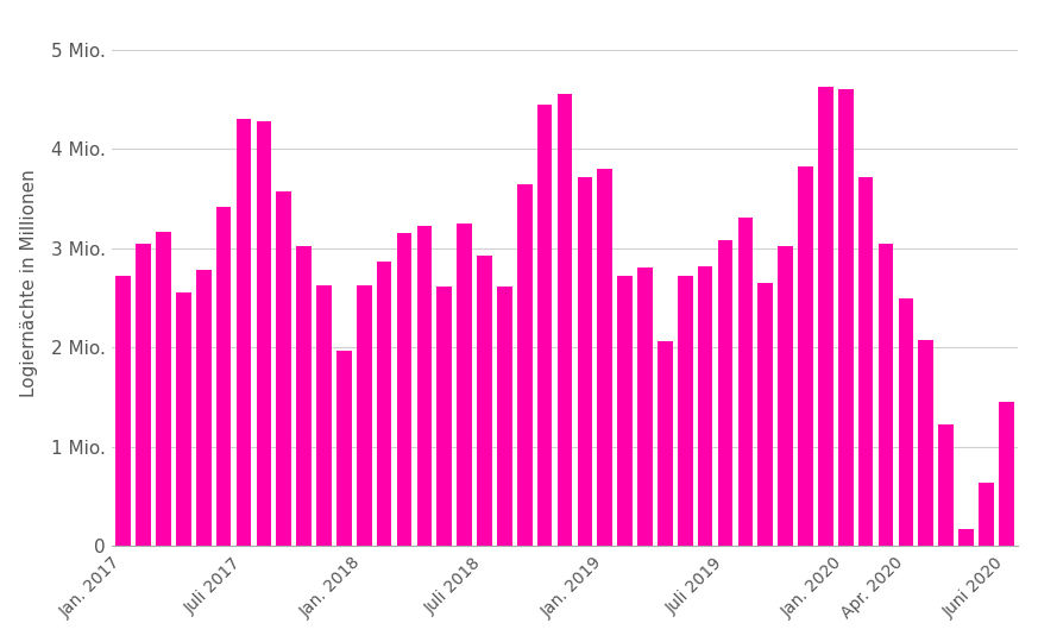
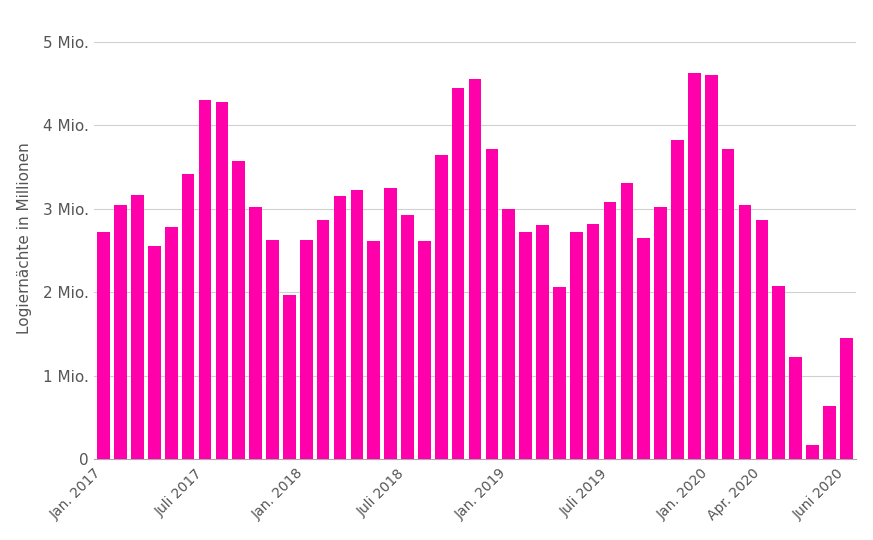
Jan. 2019: 3.80 Mio. -> 3.00 Mio.
Apr. 2020: 2.50 Mio. -> 2.86 Mio.
